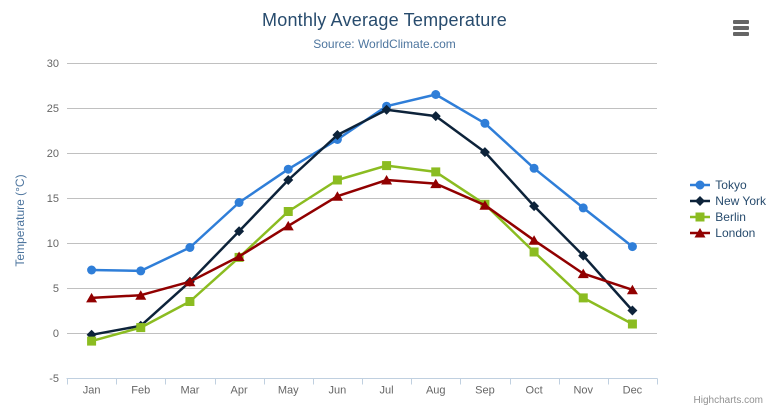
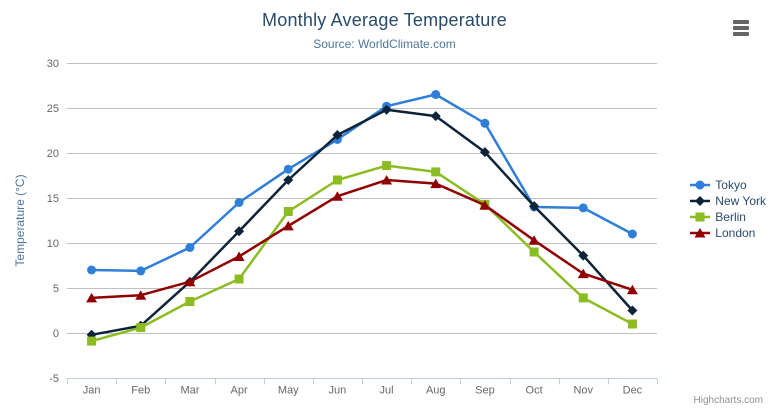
Berlin/Apr: 8 -> 6
Tokyo/Oct: 18 -> 14
Tokyo/Dec: 10 -> 11
